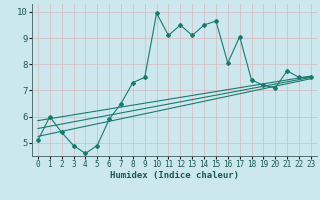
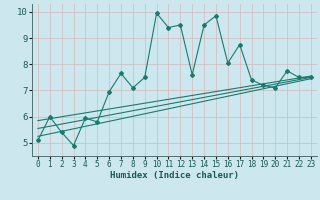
4: 4.60 -> 5.95
5: 4.90 -> 5.80
6: 5.90 -> 6.95
7: 6.50 -> 7.65
8: 7.30 -> 7.10
11: 9.10 -> 9.40
13: 9.10 -> 7.60
15: 9.65 -> 9.85
17: 9.05 -> 8.75
